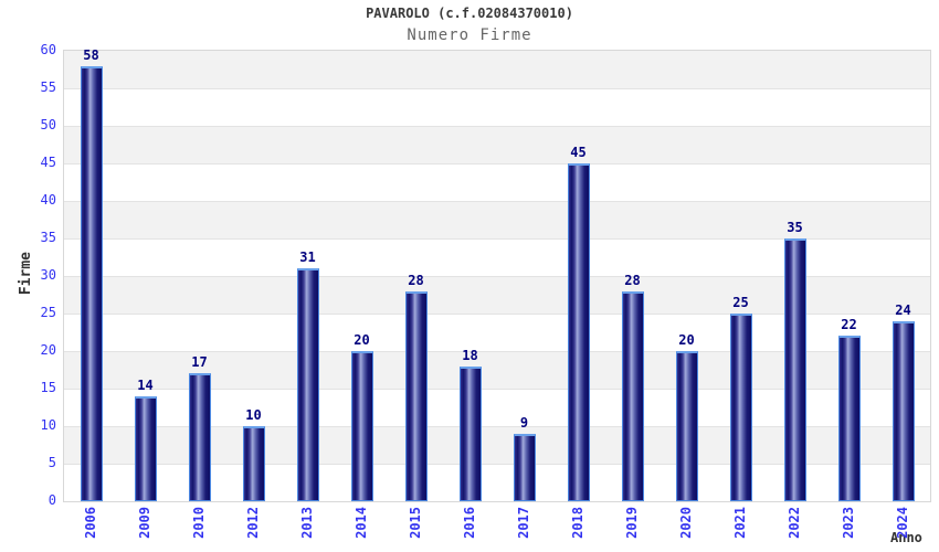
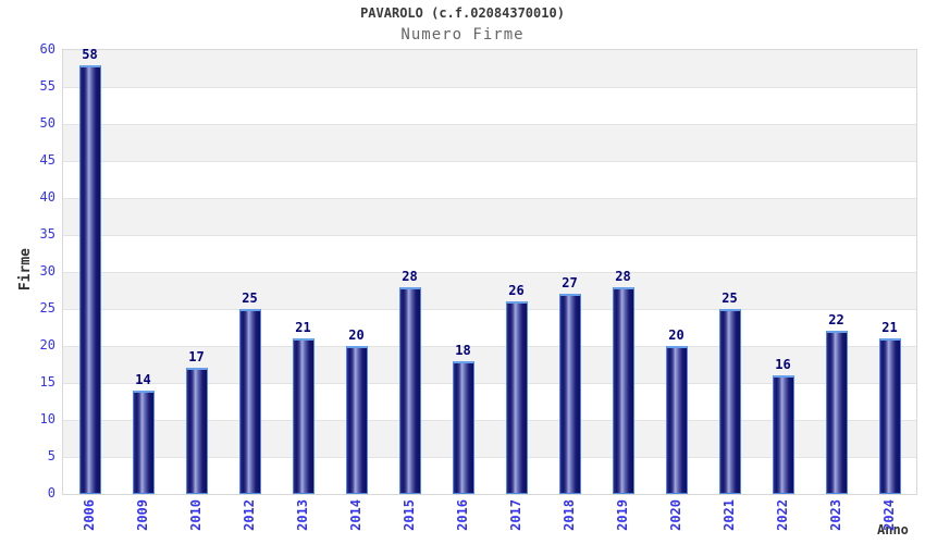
2012: 10 -> 25
2013: 31 -> 21
2017: 9 -> 26
2018: 45 -> 27
2022: 35 -> 16
2024: 24 -> 21
